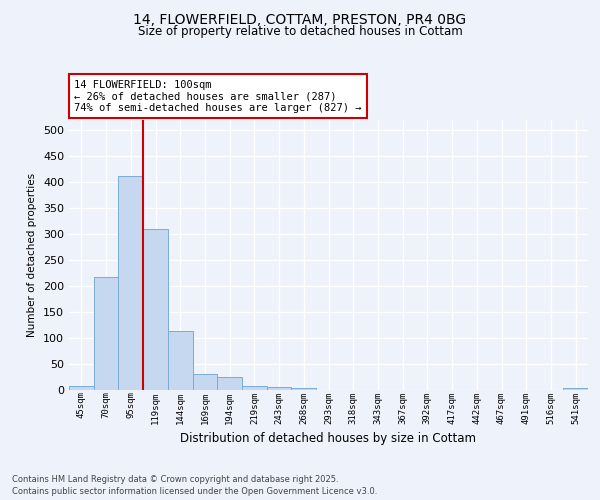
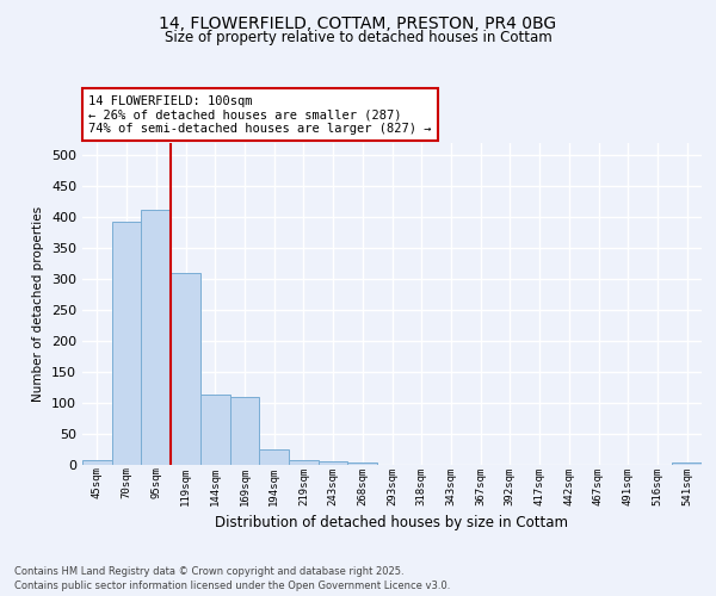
70sqm: 218 -> 392
169sqm: 30 -> 110
